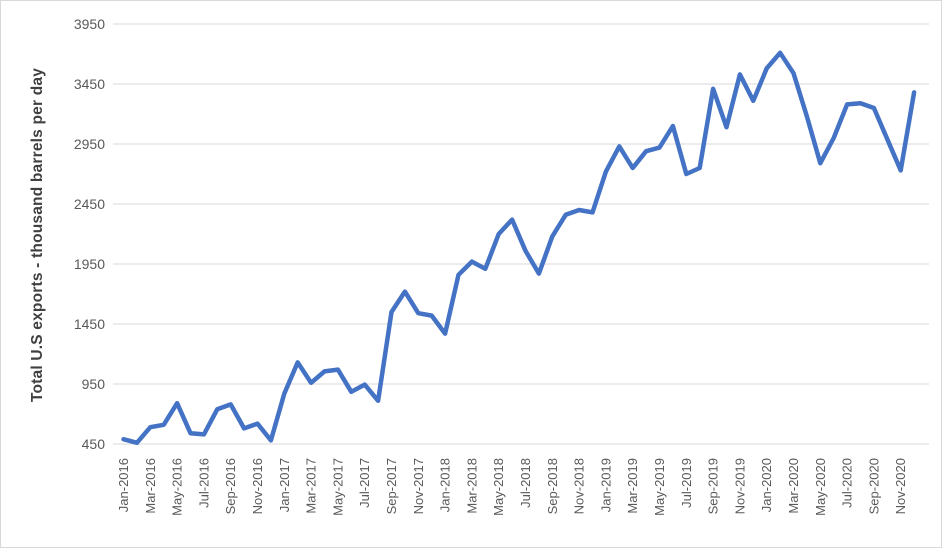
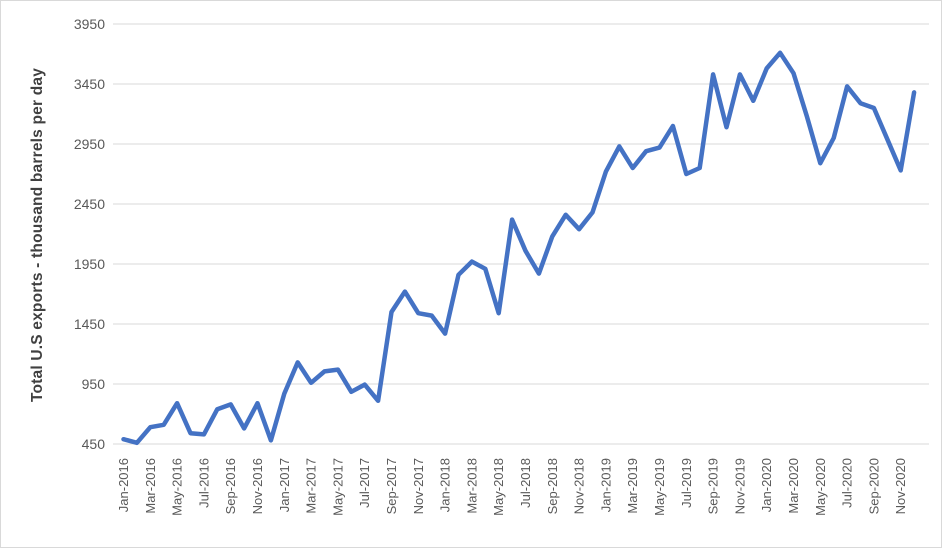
Nov-2016: 620 -> 790
May-2018: 2200 -> 1540
Nov-2018: 2400 -> 2240
Sep-2019: 3410 -> 3530
Jul-2020: 3280 -> 3430
